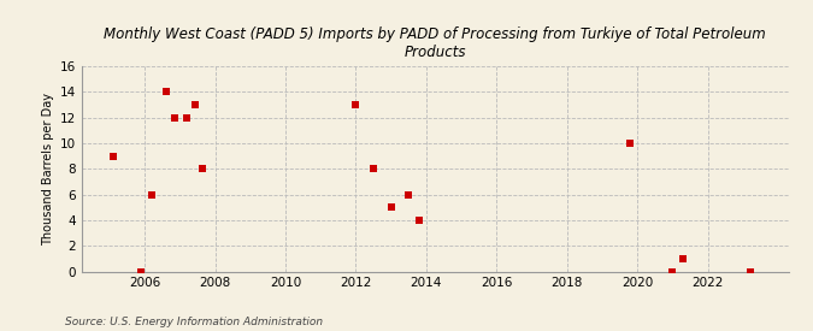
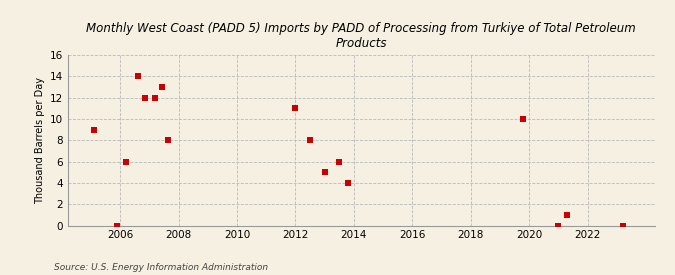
2012: 13 -> 11
